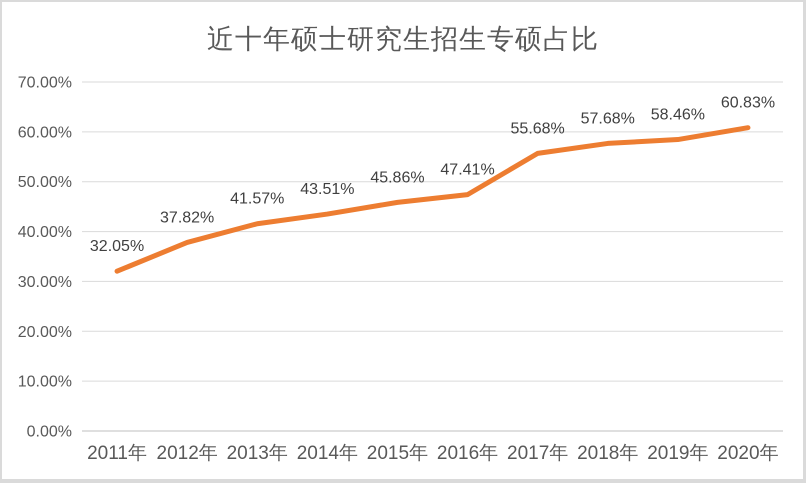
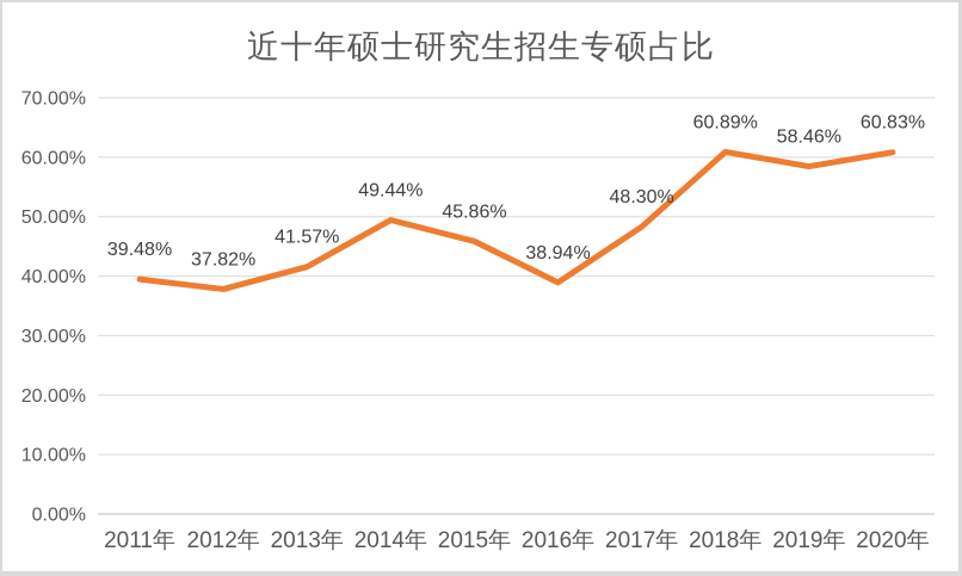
2011年: 32.05% -> 39.48%
2014年: 43.51% -> 49.44%
2016年: 47.41% -> 38.94%
2017年: 55.68% -> 48.30%
2018年: 57.68% -> 60.89%
